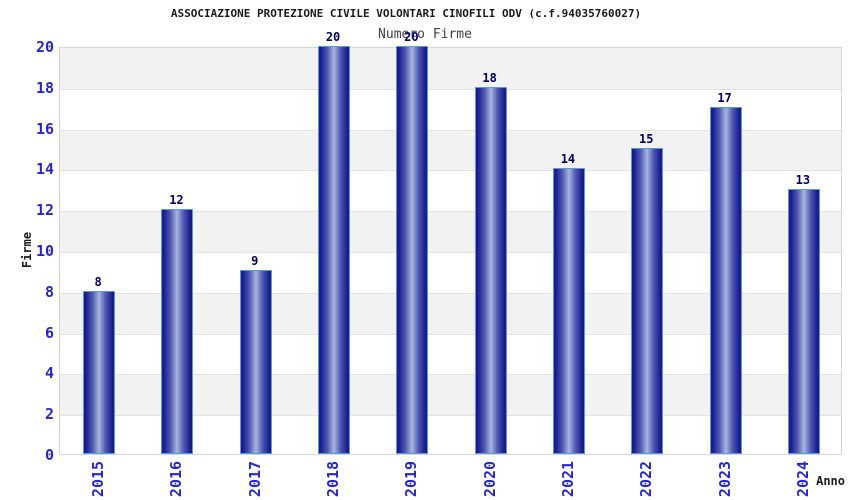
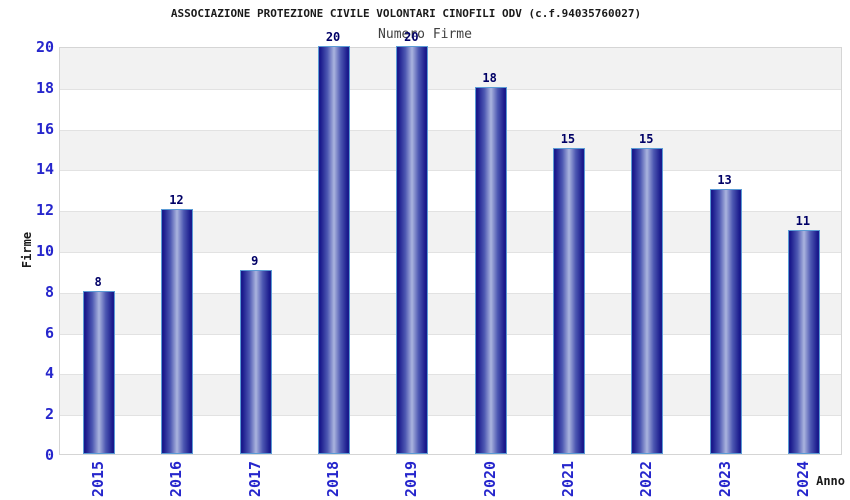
2021: 14 -> 15
2023: 17 -> 13
2024: 13 -> 11
